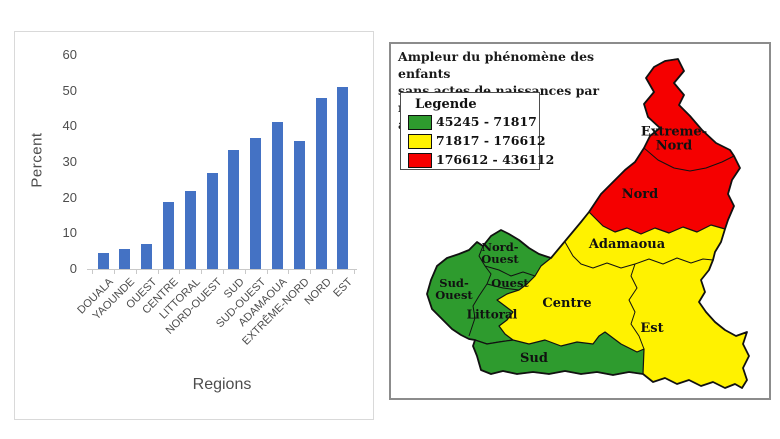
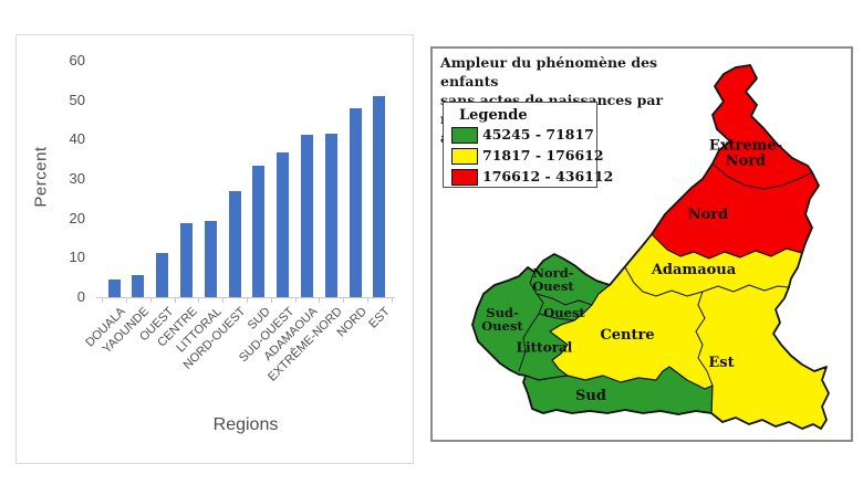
OUEST: 7 -> 11
LITTORAL: 22 -> 19
EXTRÊME-NORD: 36 -> 42
